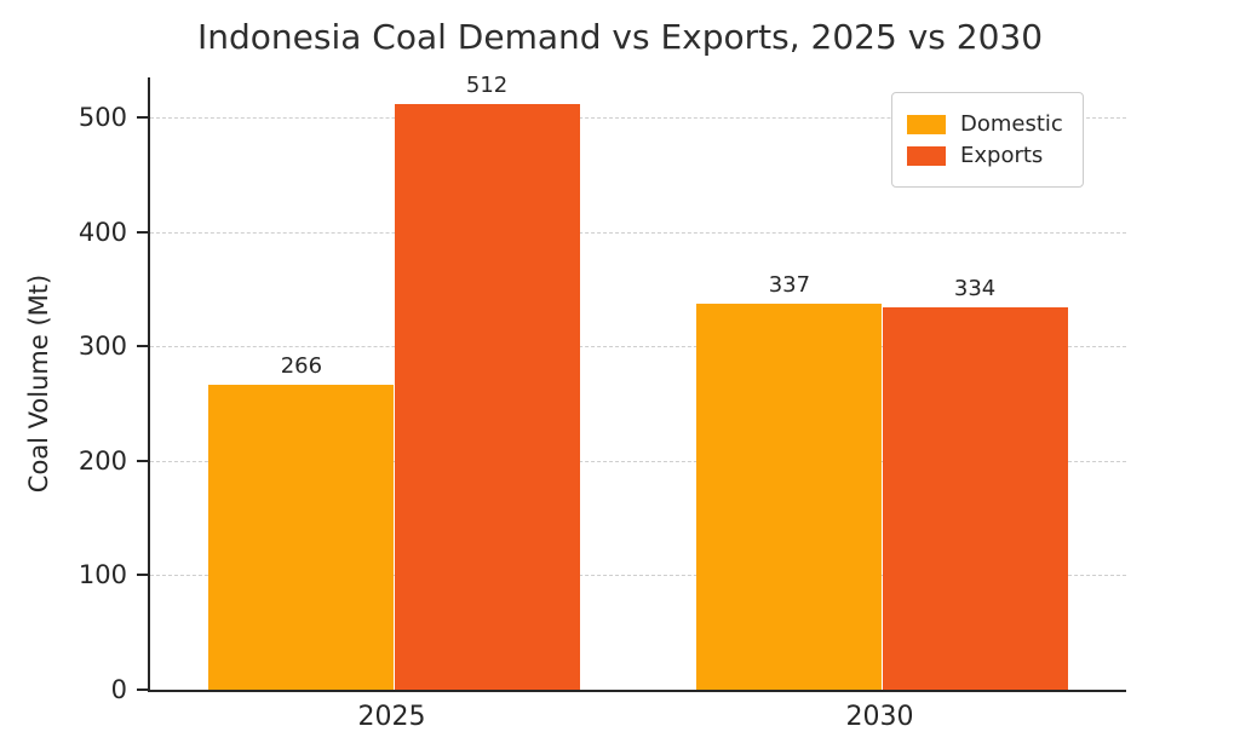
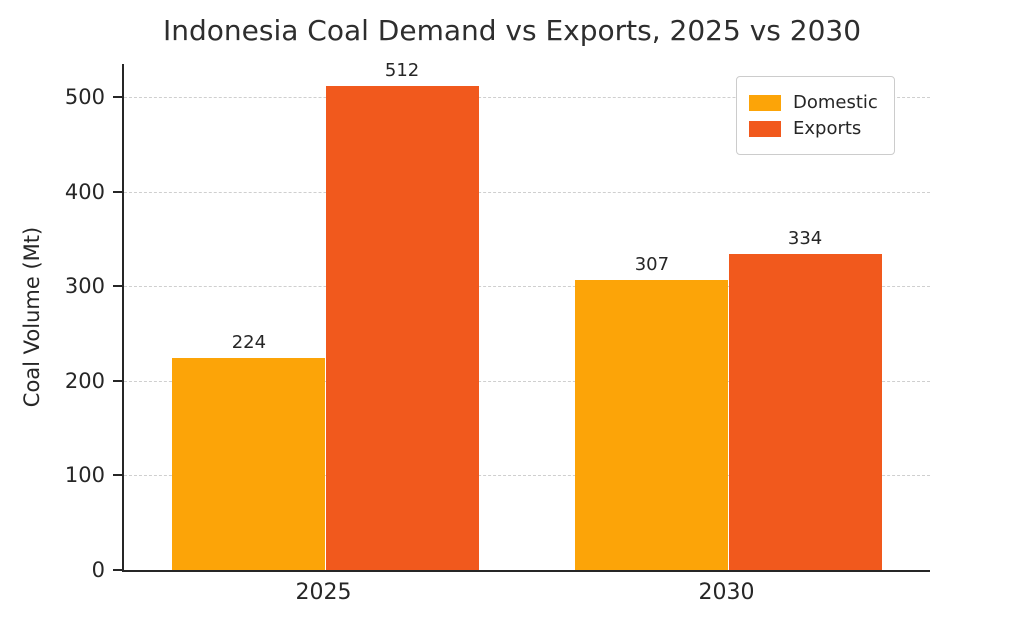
Domestic/2025: 266 -> 224
Domestic/2030: 337 -> 307
